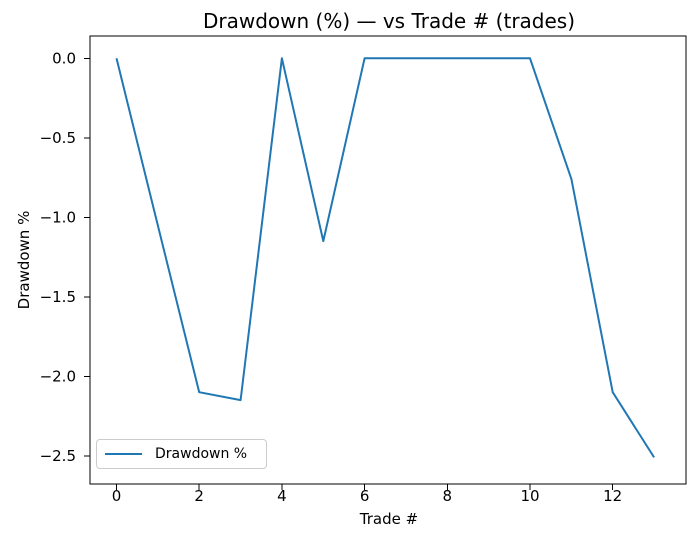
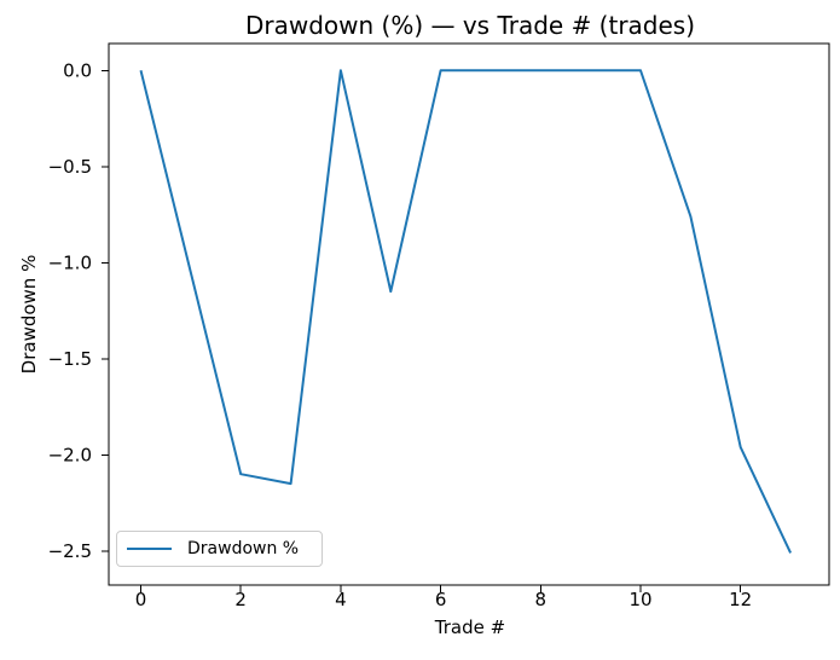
12: -2.10 -> -1.96
